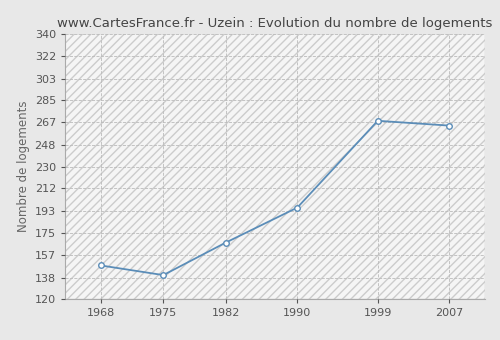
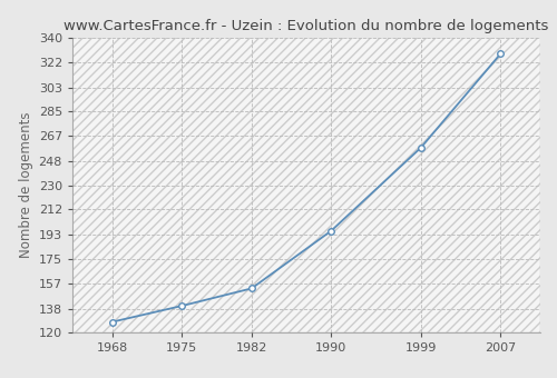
1968: 148 -> 128
1982: 167 -> 153
1999: 268 -> 258
2007: 264 -> 328
